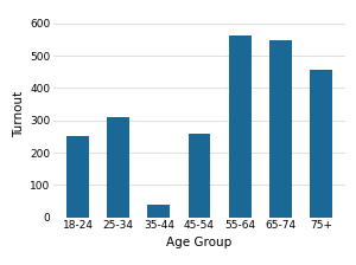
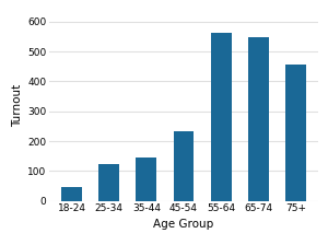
18-24: 250 -> 47
25-34: 310 -> 125
35-44: 40 -> 145
45-54: 260 -> 232
